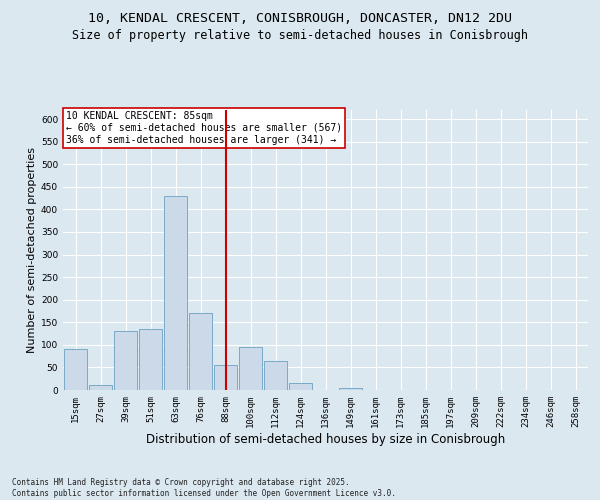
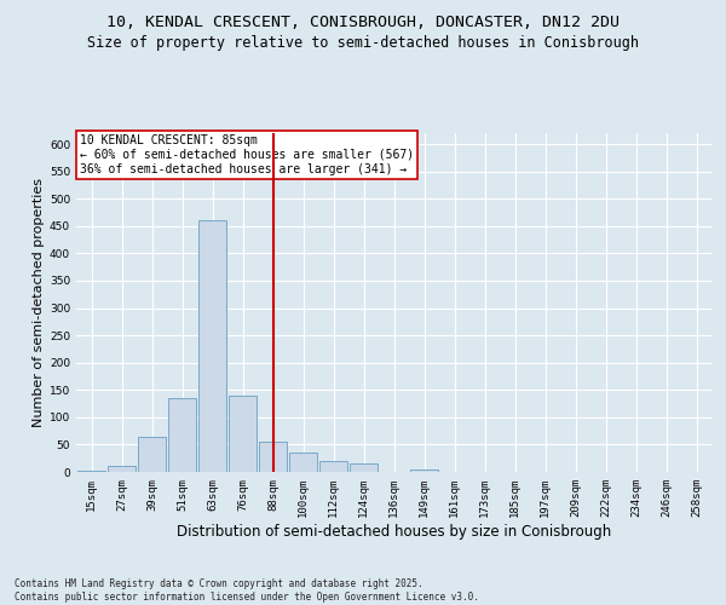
15sqm: 90 -> 2
39sqm: 130 -> 65
63sqm: 430 -> 460
76sqm: 170 -> 140
100sqm: 95 -> 35
112sqm: 65 -> 20
